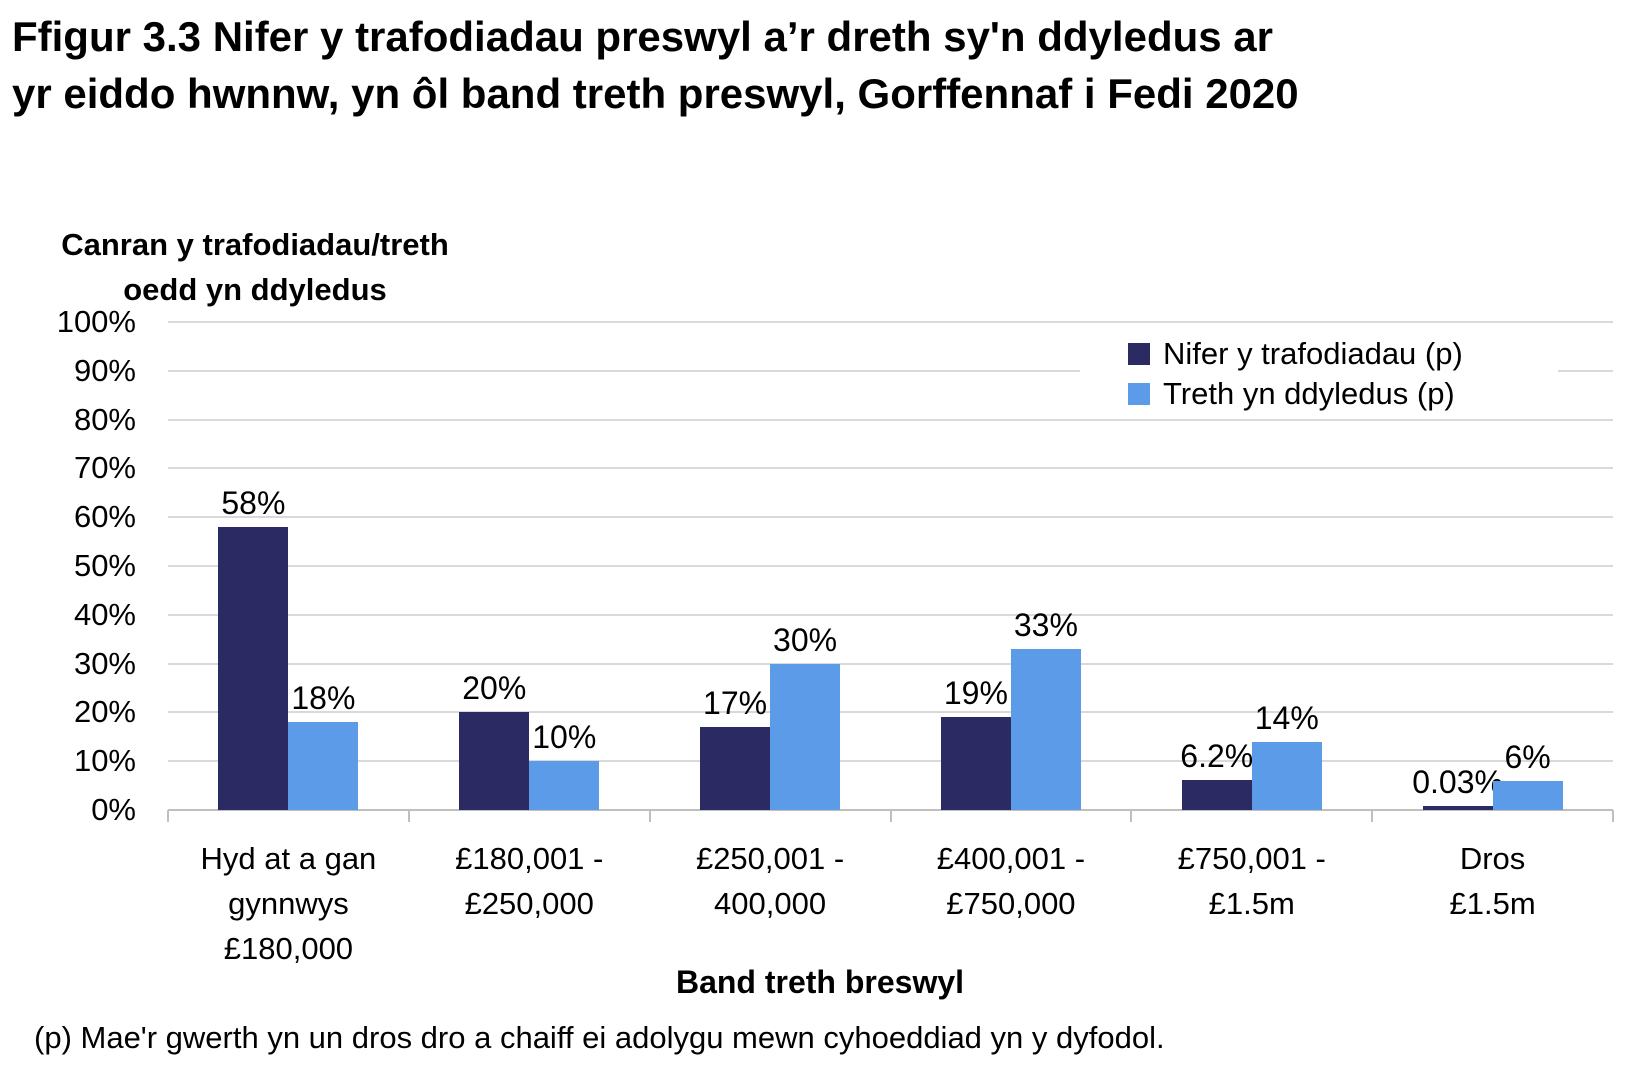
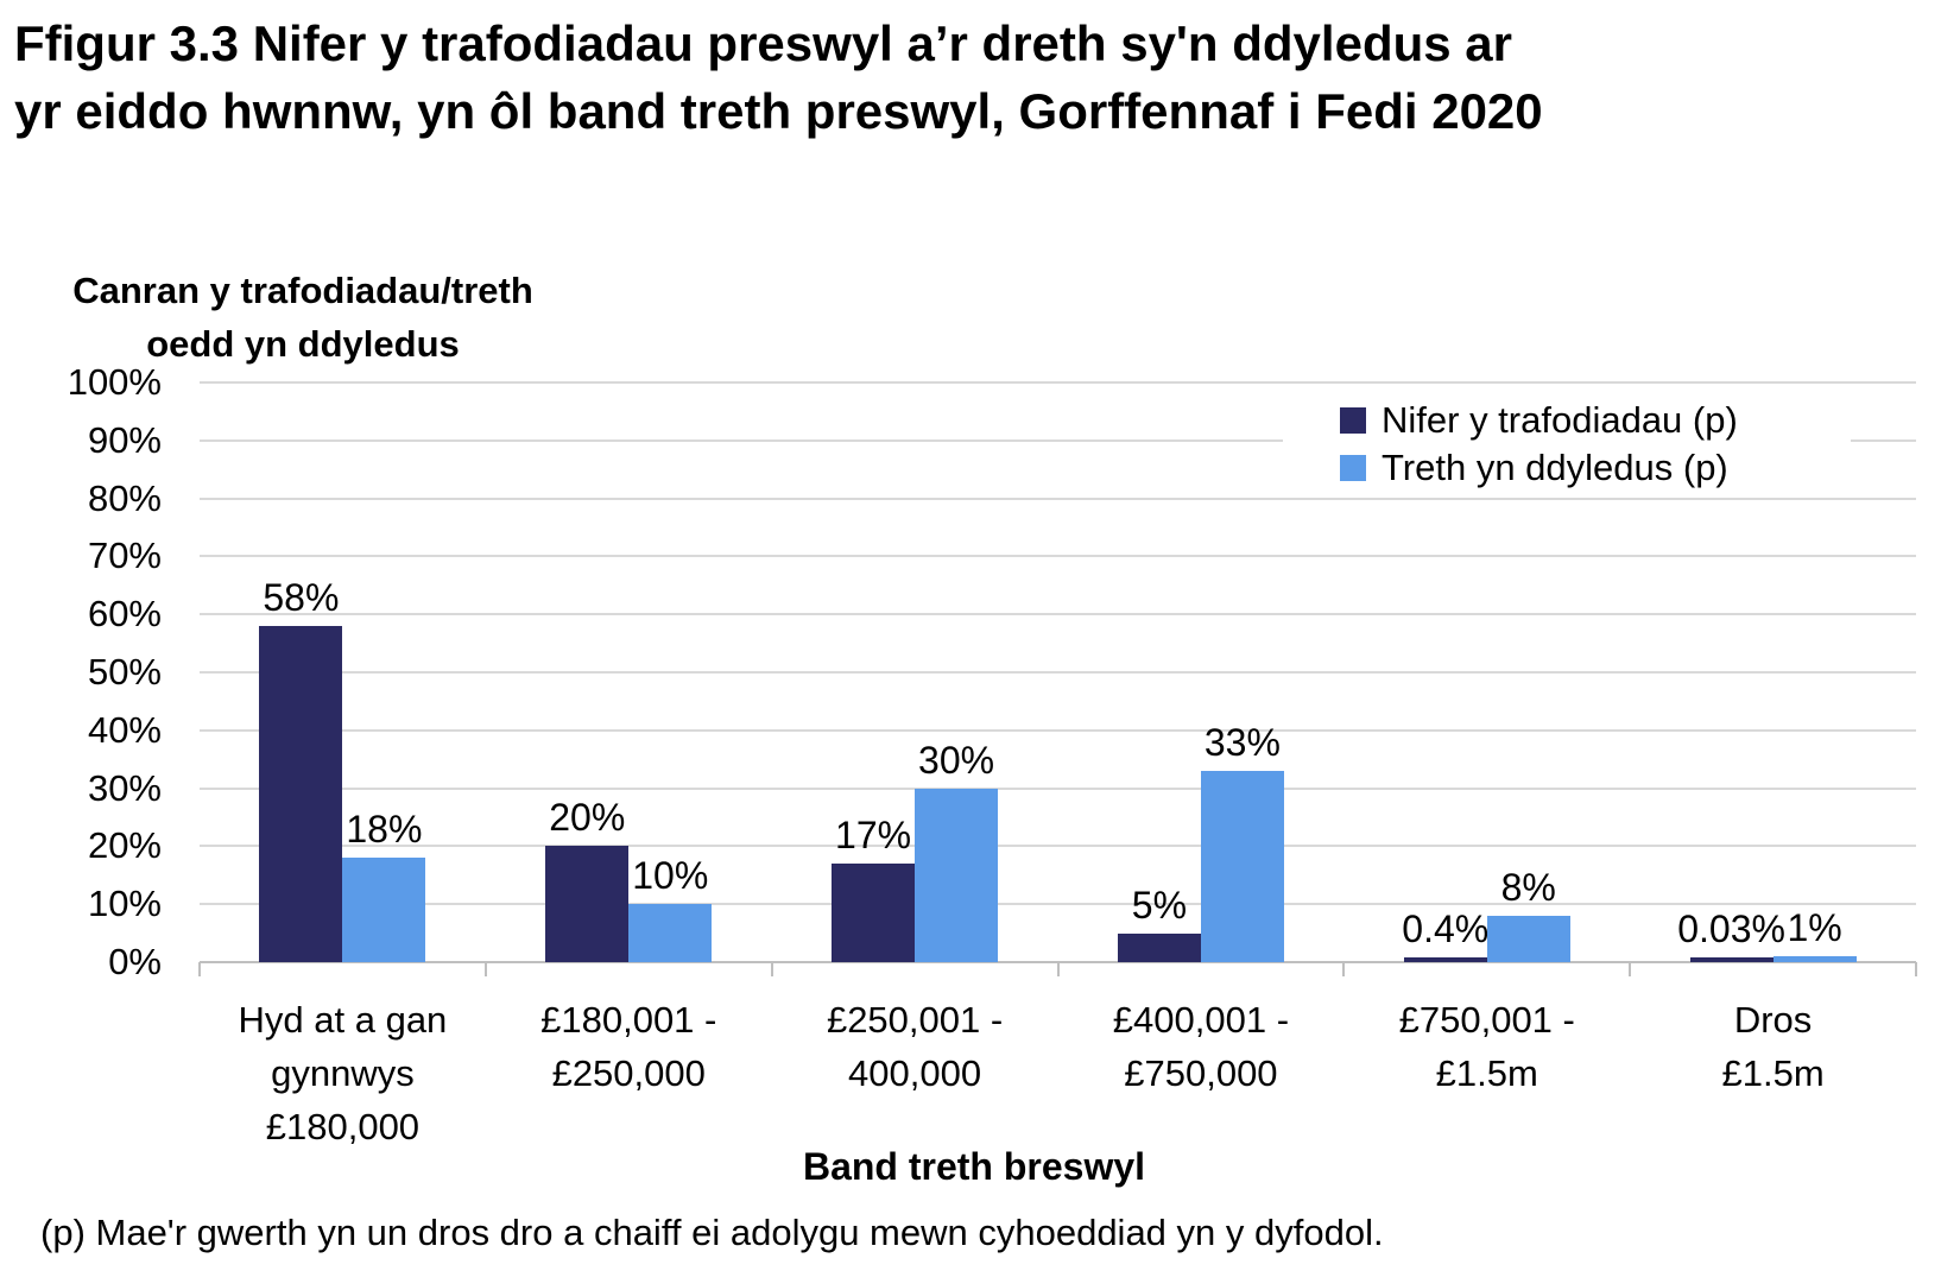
Nifer y trafodiadau (p)/£400,001 - £750,000: 19% -> 5%
Nifer y trafodiadau (p)/£750,001 - £1.5m: 6.2% -> 0.4%
Treth yn ddyledus (p)/£750,001 - £1.5m: 14% -> 8%
Treth yn ddyledus (p)/Dros £1.5m: 6% -> 1%
